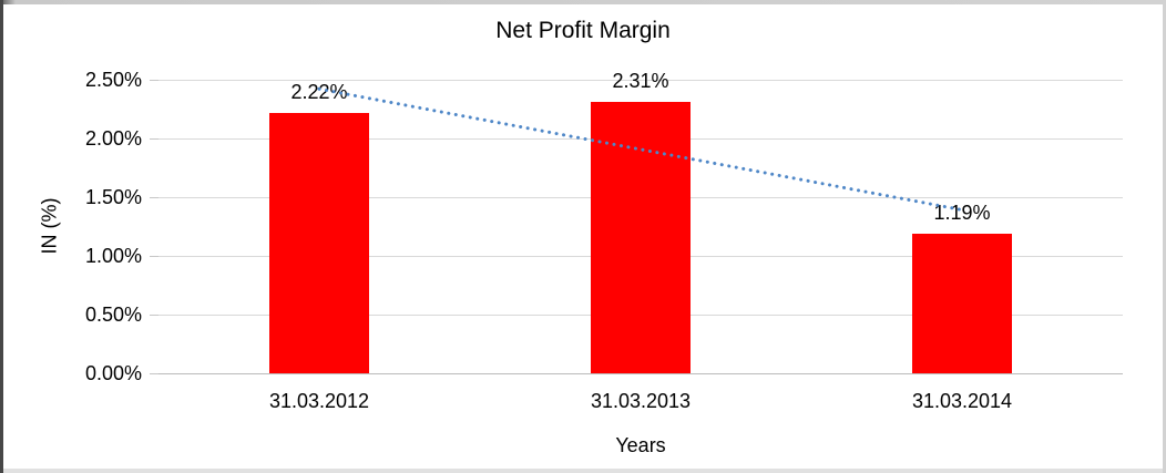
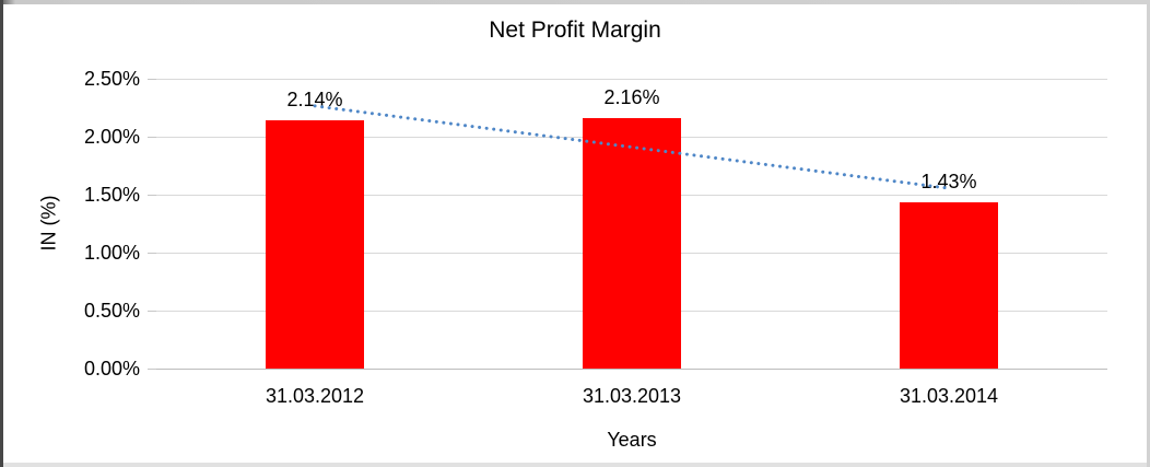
31.03.2012: 2.22% -> 2.14%
31.03.2013: 2.31% -> 2.16%
31.03.2014: 1.19% -> 1.43%
